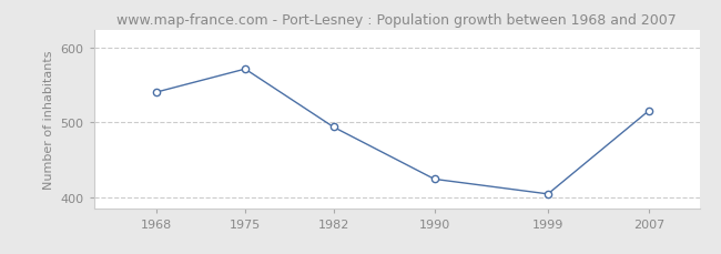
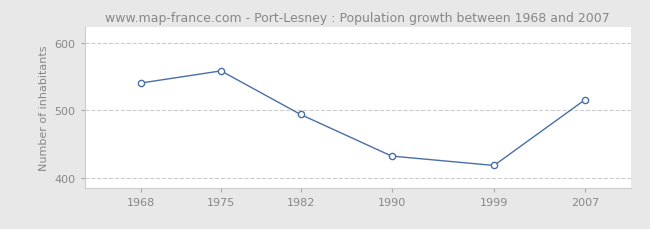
1975: 572 -> 559
1990: 424 -> 432
1999: 404 -> 418
